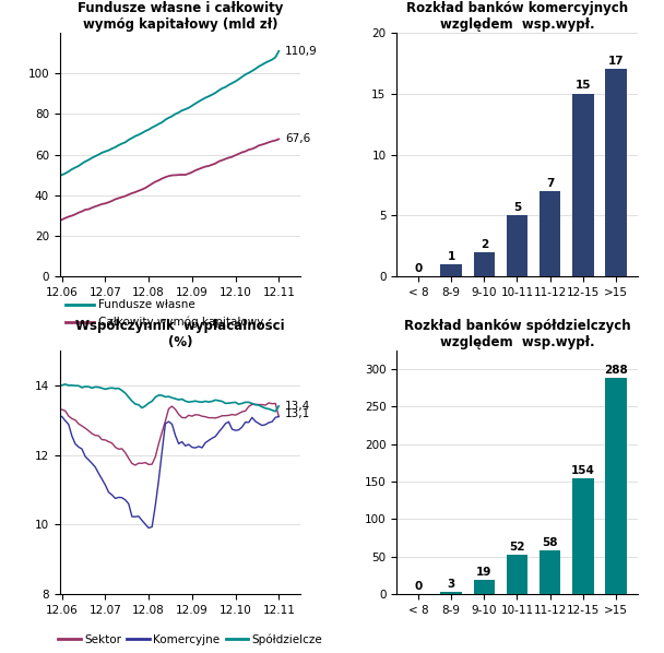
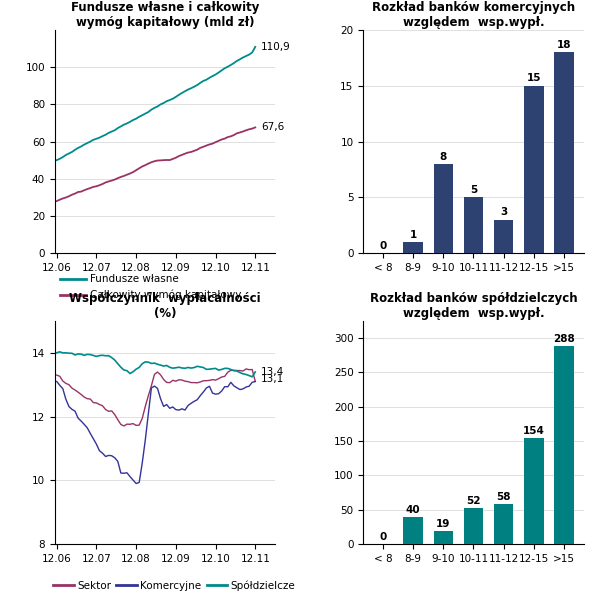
Rozkład banków komercyjnych względem wsp.wypł./9-10: 2 -> 8
Rozkład banków komercyjnych względem wsp.wypł./11-12: 7 -> 3
Rozkład banków komercyjnych względem wsp.wypł./>15: 17 -> 18
Rozkład banków spółdzielczych względem wsp.wypł./8-9: 3 -> 40
